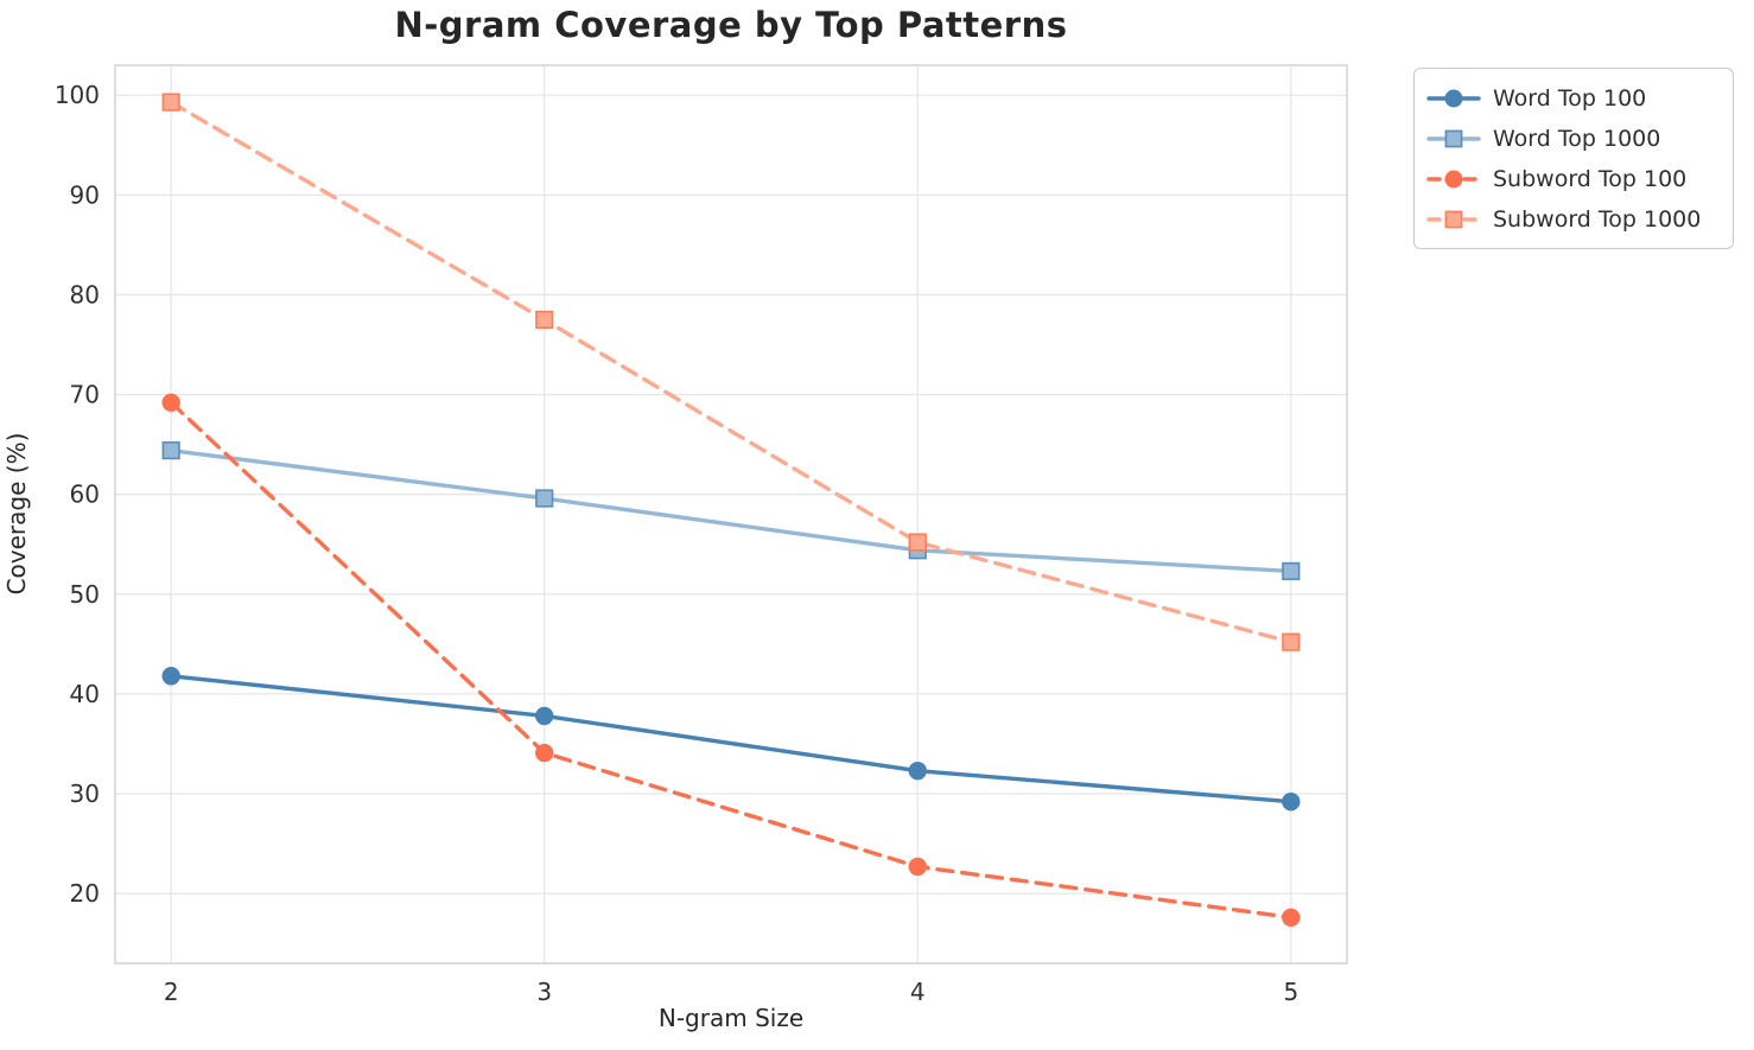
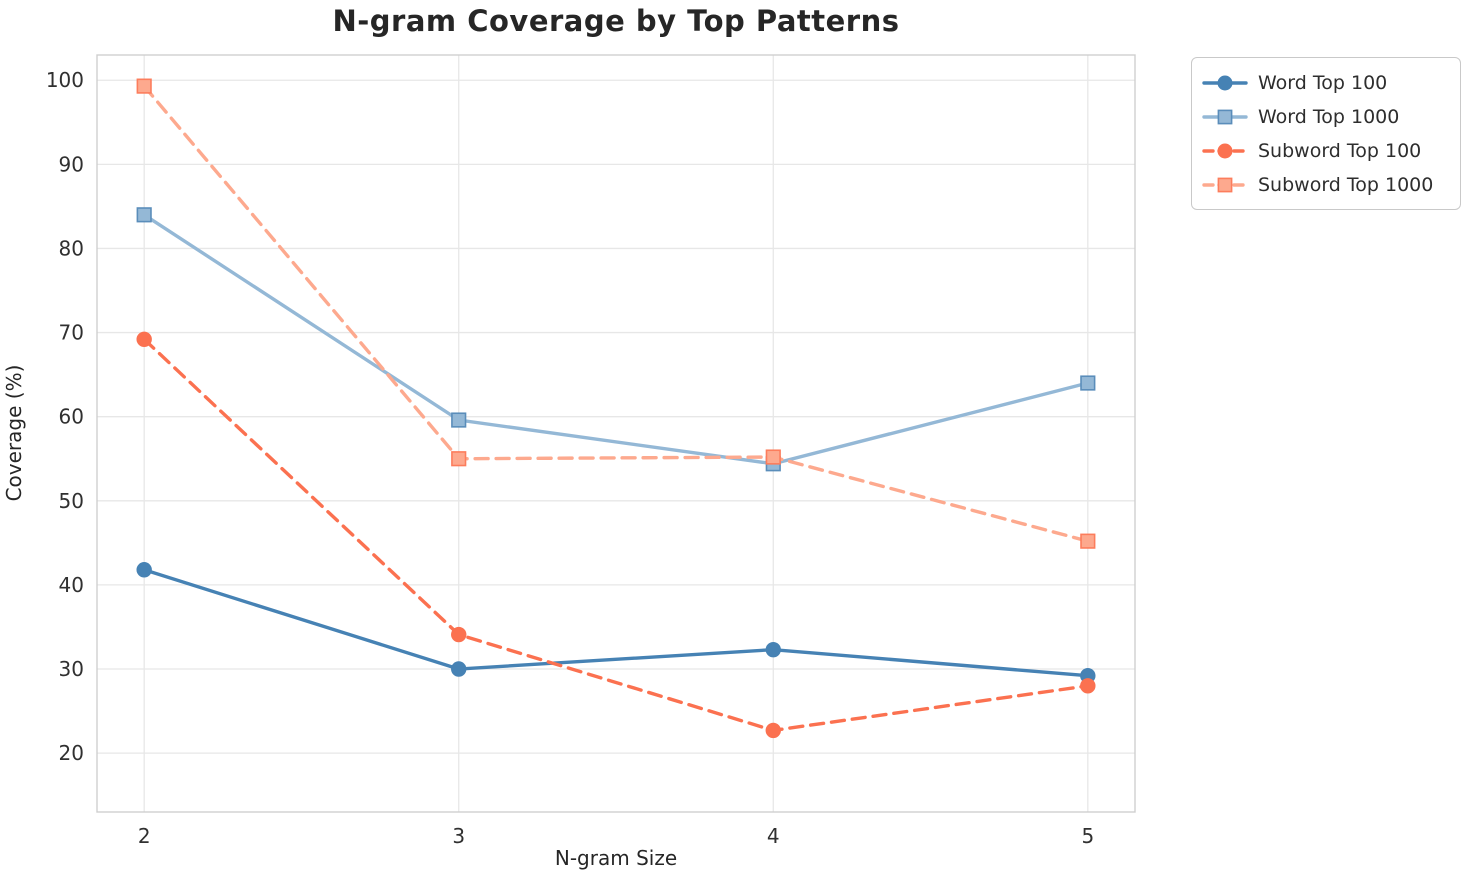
Word Top 1000/2: 64 -> 84
Word Top 100/3: 38 -> 30
Subword Top 1000/3: 78 -> 55
Word Top 1000/5: 52 -> 64
Subword Top 100/5: 18 -> 28
